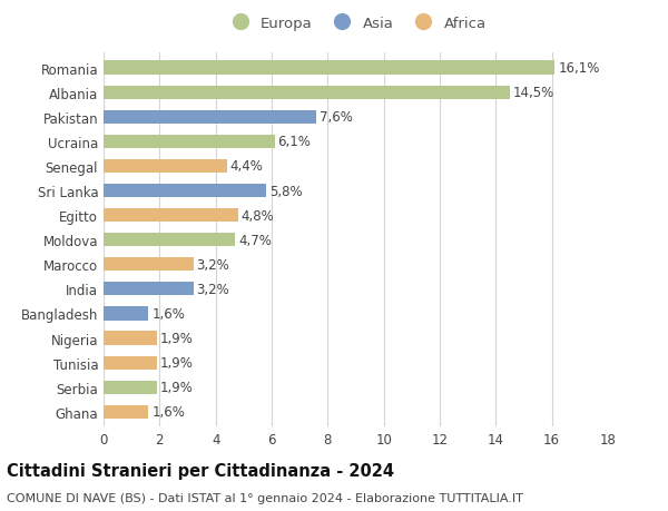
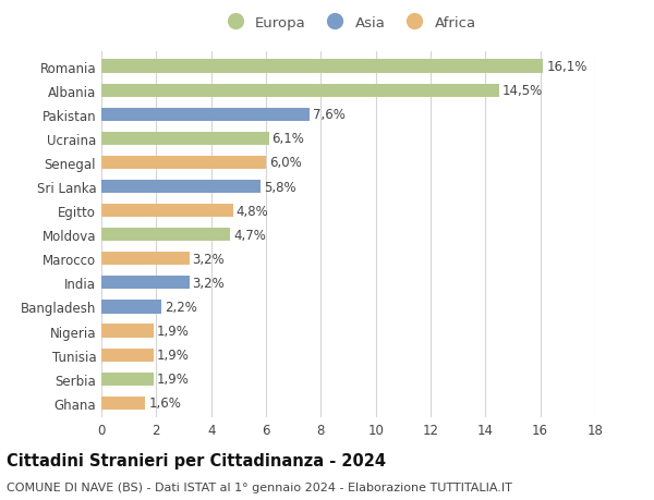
Senegal: 4,4% -> 6,0%
Bangladesh: 1,6% -> 2,2%
